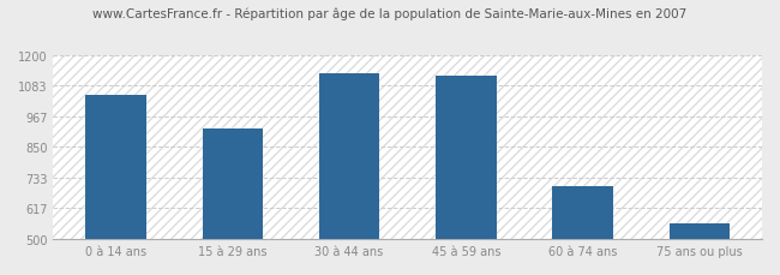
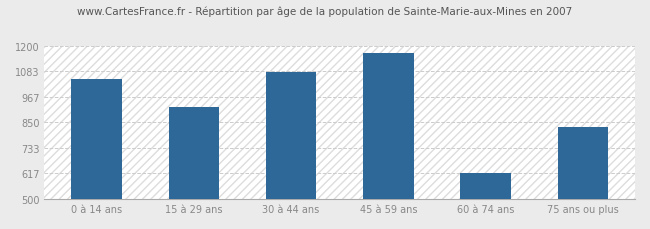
30 à 44 ans: 1128 -> 1080
45 à 59 ans: 1122 -> 1165
60 à 74 ans: 700 -> 620
75 ans ou plus: 562 -> 830
